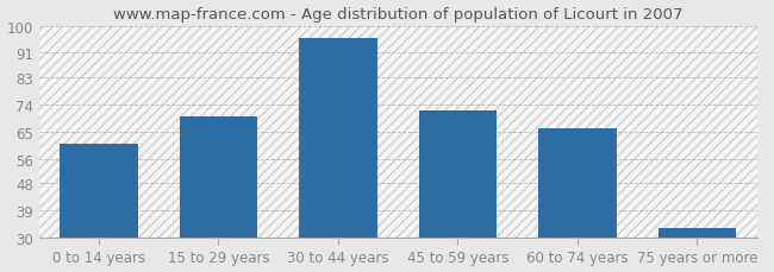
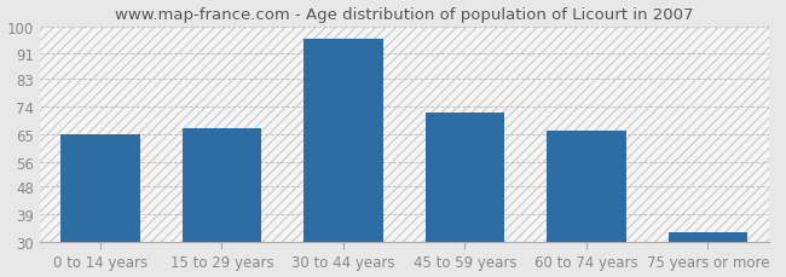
0 to 14 years: 61 -> 65
15 to 29 years: 70 -> 67
